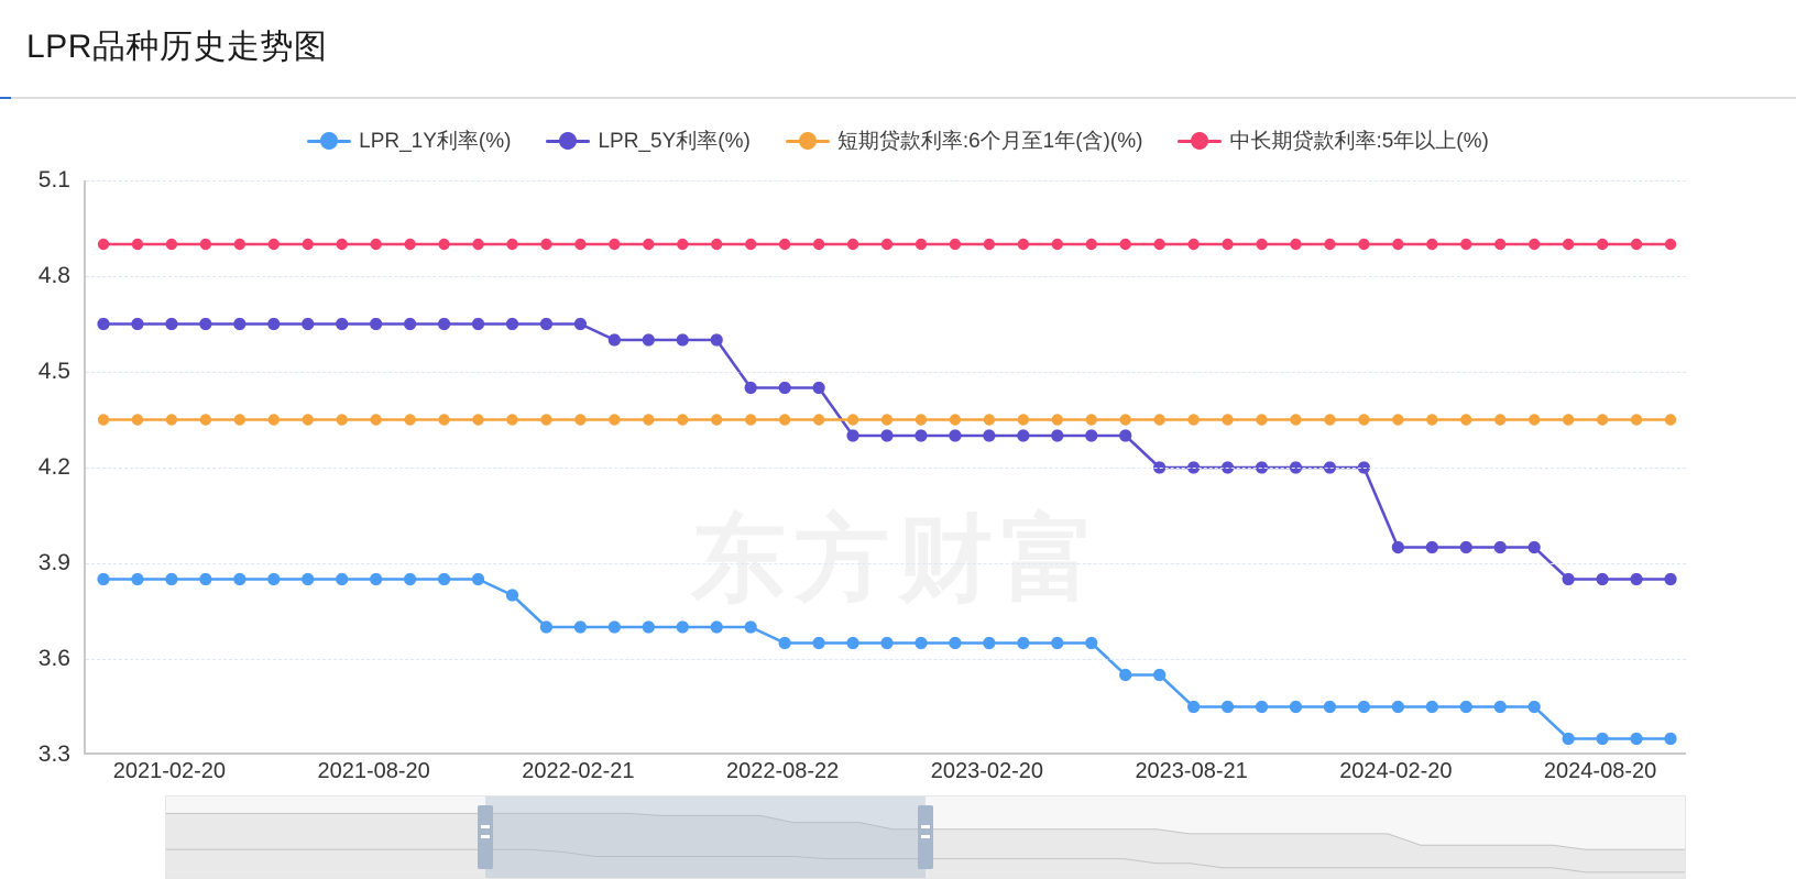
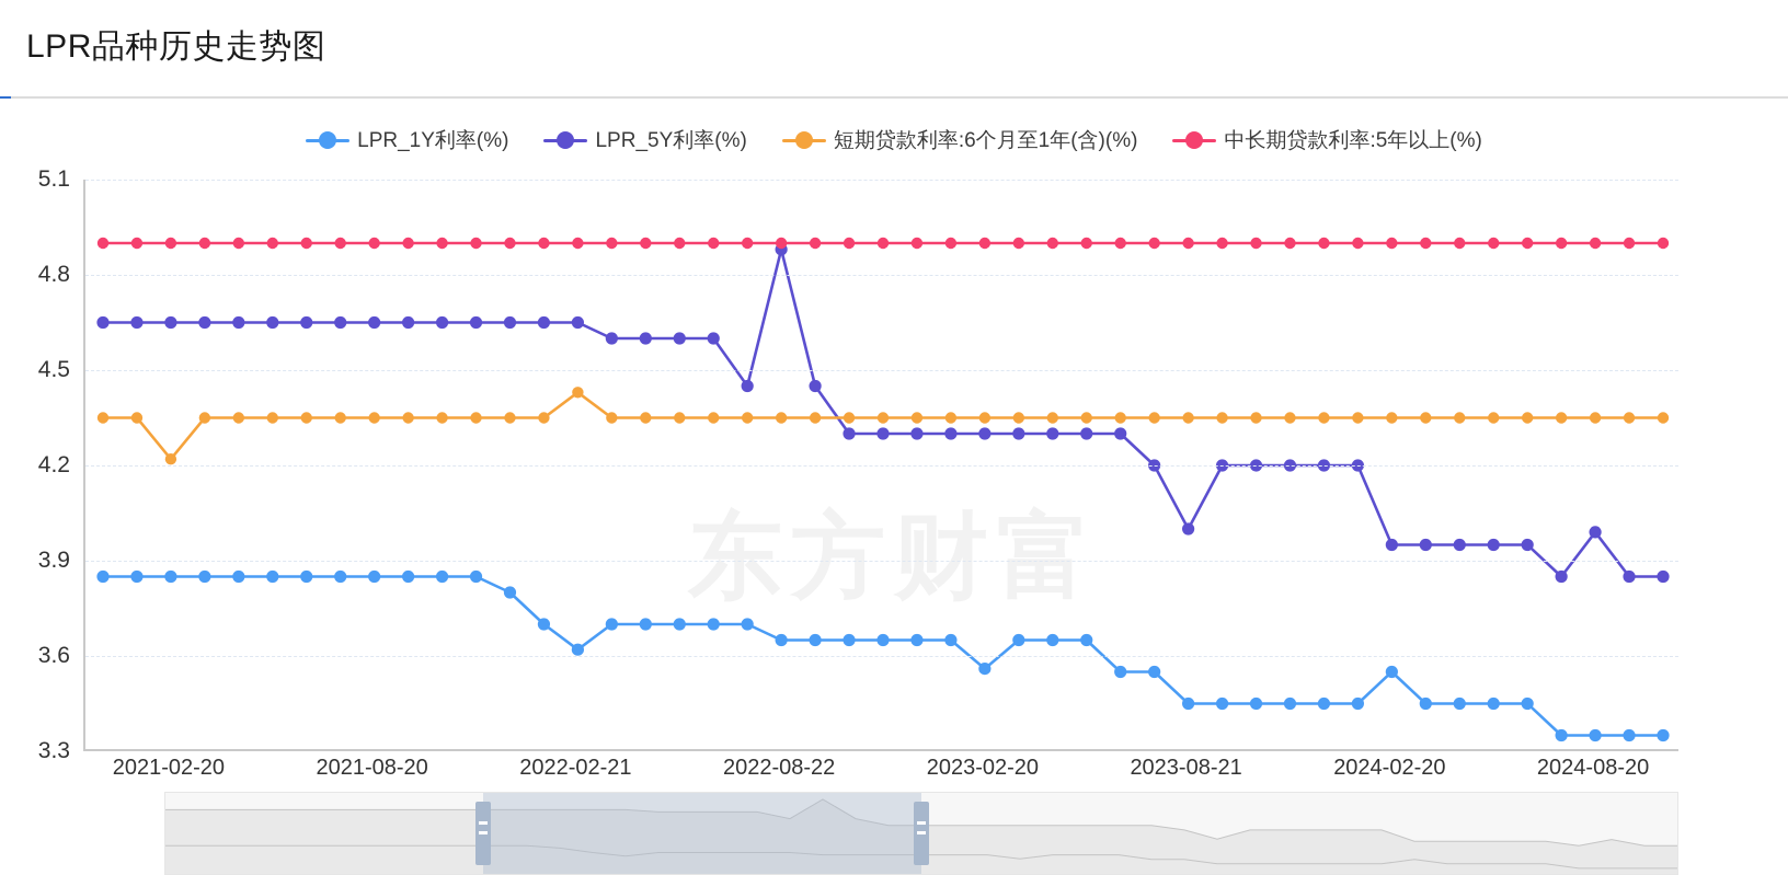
短期贷款利率:6个月至1年(含)(%)/2021-02-20: 4.35 -> 4.22
LPR_1Y利率(%)/2022-02-21: 3.70 -> 3.62
短期贷款利率:6个月至1年(含)(%)/2022-02-21: 4.35 -> 4.43
LPR_5Y利率(%)/2022-08-22: 4.45 -> 4.88
LPR_1Y利率(%)/2023-02-20: 3.65 -> 3.56
LPR_5Y利率(%)/2023-08-21: 4.20 -> 4.00
LPR_1Y利率(%)/2024-02-20: 3.45 -> 3.55
LPR_5Y利率(%)/2024-08-20: 3.85 -> 3.99
